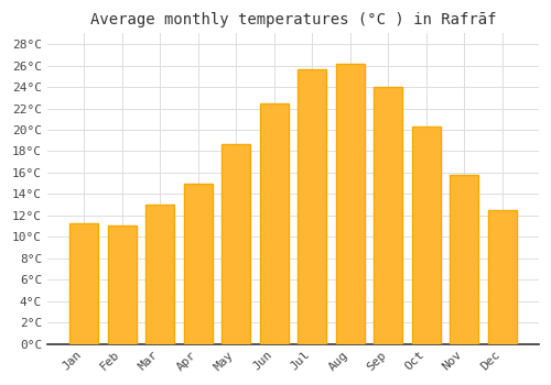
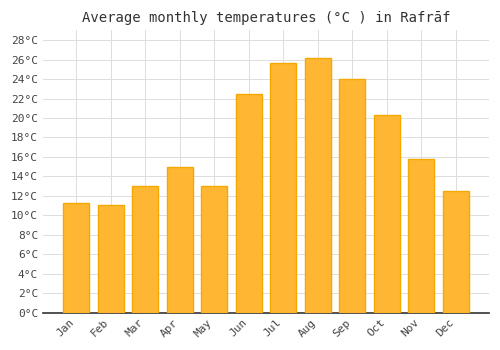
May: 18.7°C -> 13.0°C
